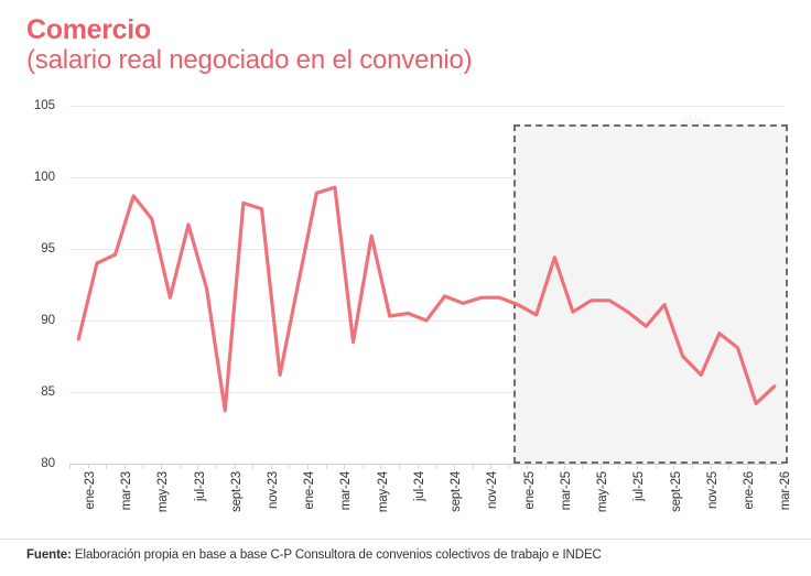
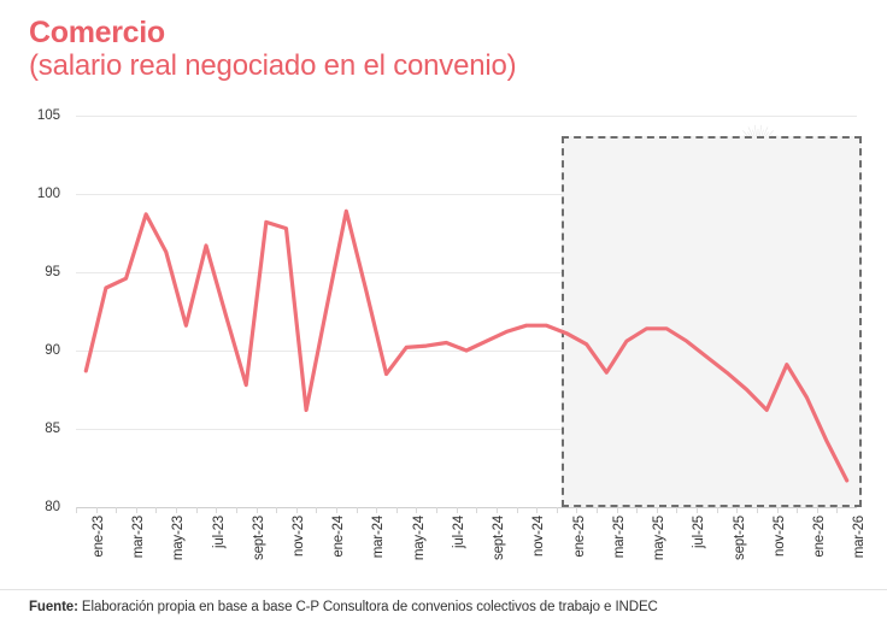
may-23: 97.1 -> 96.3
sept-23: 83.7 -> 87.8
mar-24: 99.3 -> 93.8
may-24: 95.9 -> 90.2
sept-24: 91.7 -> 90.6
mar-25: 94.4 -> 88.6
sept-25: 91.1 -> 88.6
ene-26: 88.1 -> 87.0
mar-26: 85.4 -> 81.7
